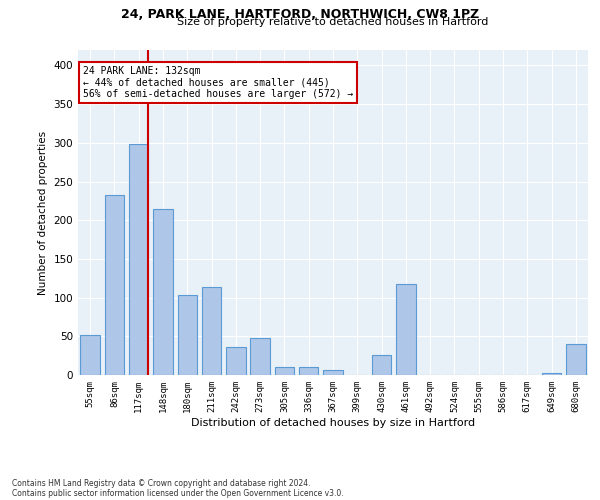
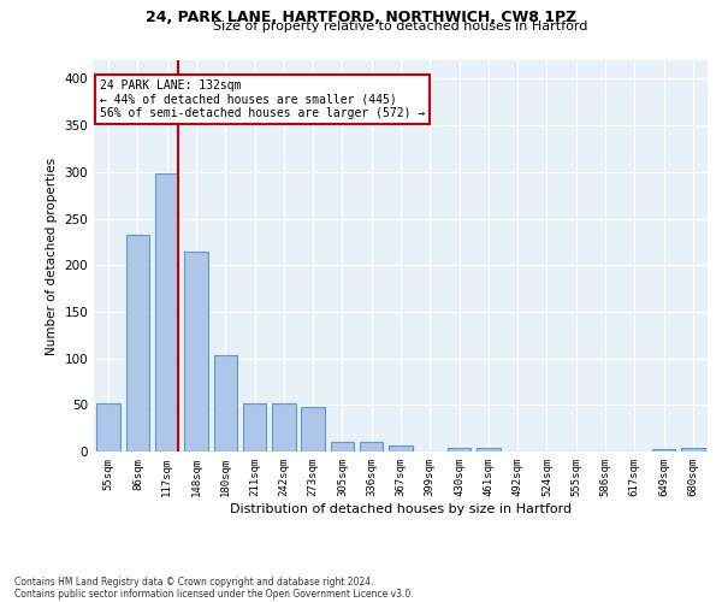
211sqm: 114 -> 52
242sqm: 36 -> 52
430sqm: 26 -> 4
461sqm: 118 -> 4
680sqm: 40 -> 4
